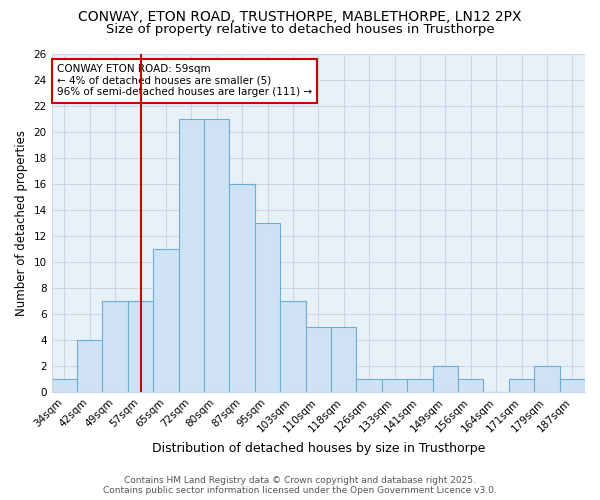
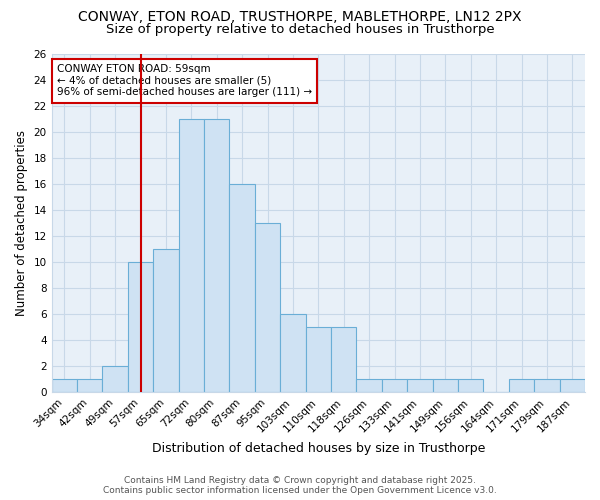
42sqm: 4 -> 1
49sqm: 7 -> 2
57sqm: 7 -> 10
103sqm: 7 -> 6
149sqm: 2 -> 1
179sqm: 2 -> 1
